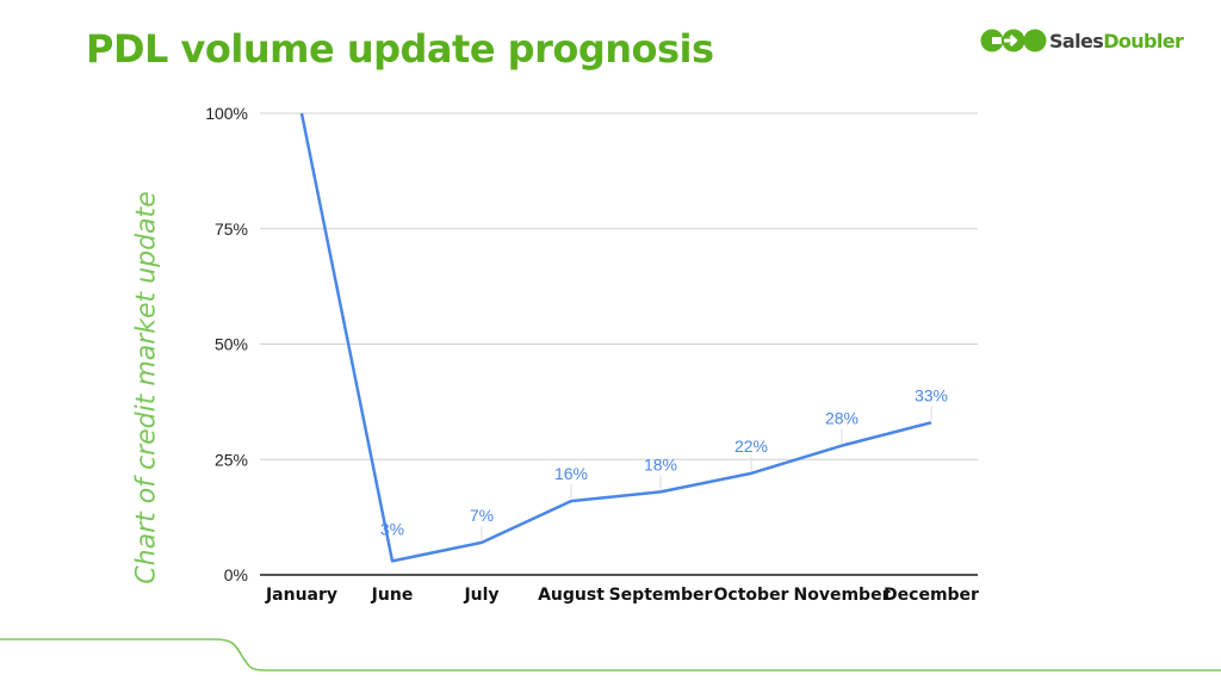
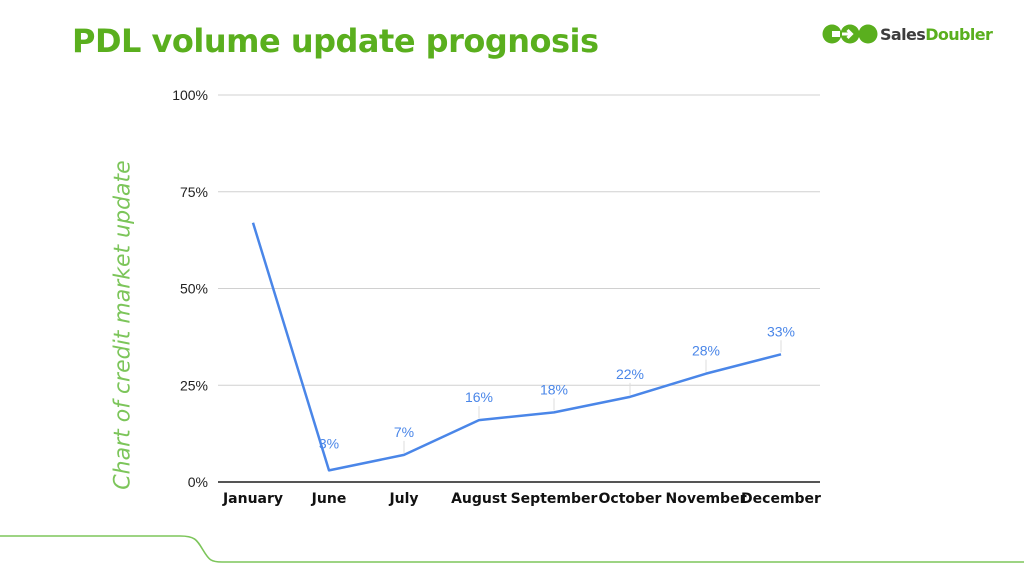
January: 100% -> 67%
